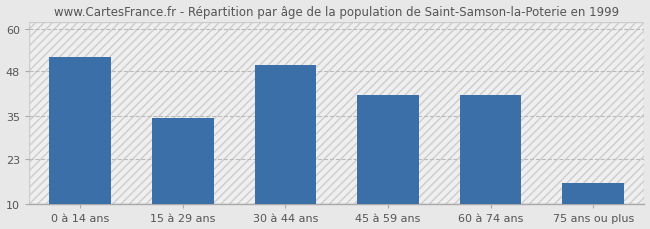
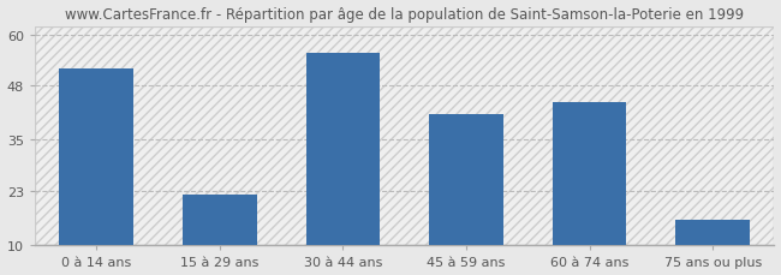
15 à 29 ans: 34.5 -> 22.0
30 à 44 ans: 49.5 -> 55.5
60 à 74 ans: 41.0 -> 44.0
